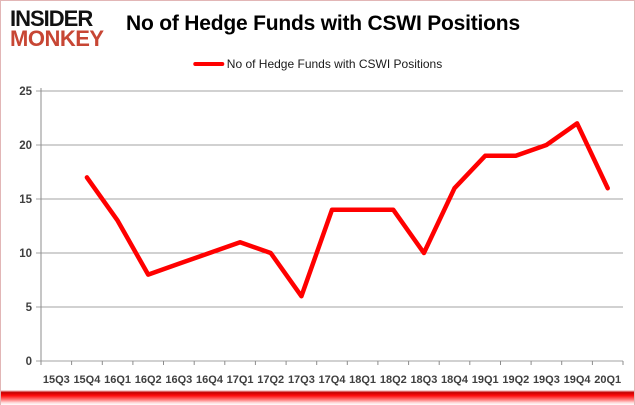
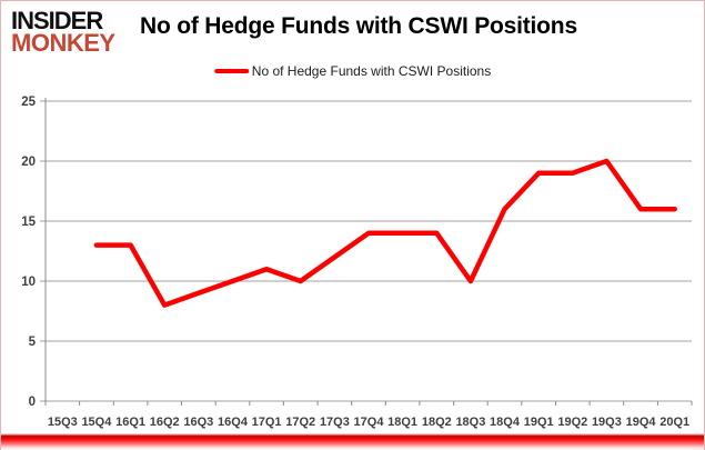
15Q4: 17 -> 13
17Q3: 6 -> 12
19Q4: 22 -> 16
